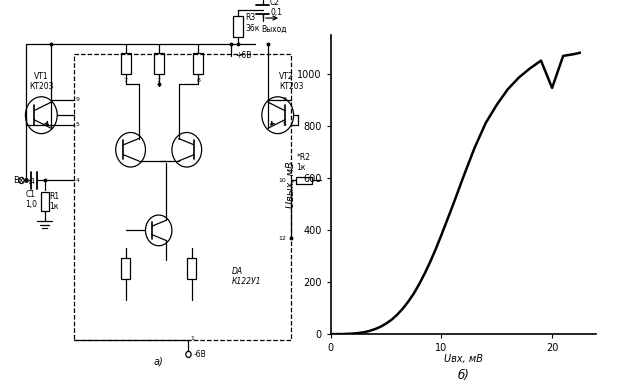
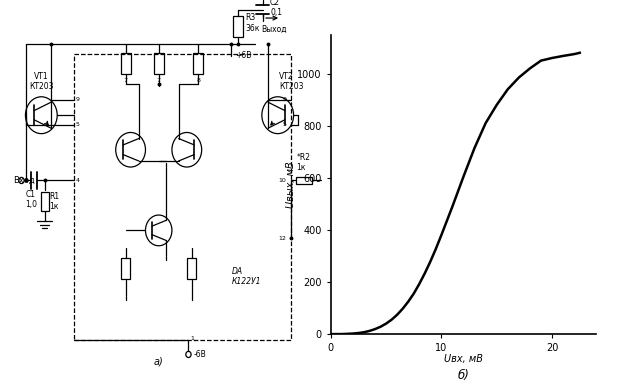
20: 945 -> 1060
